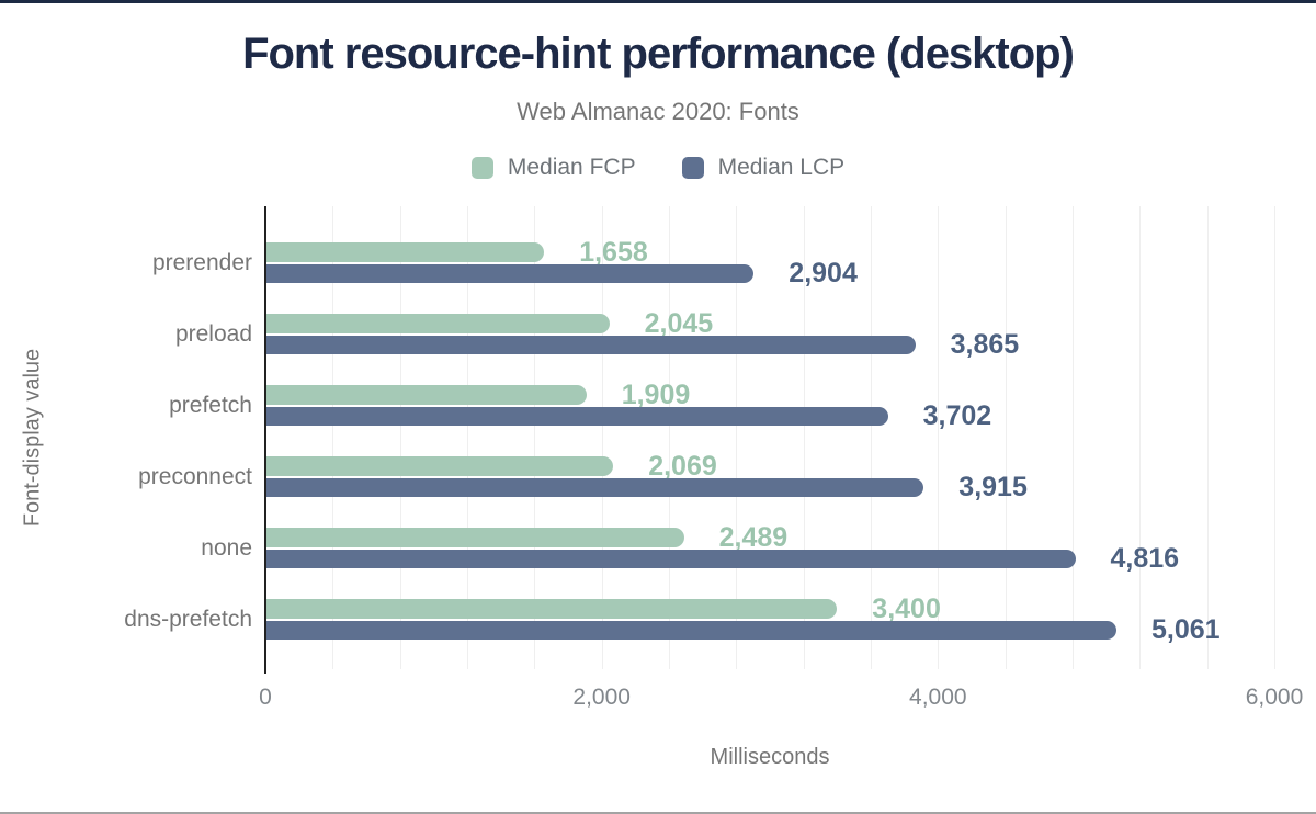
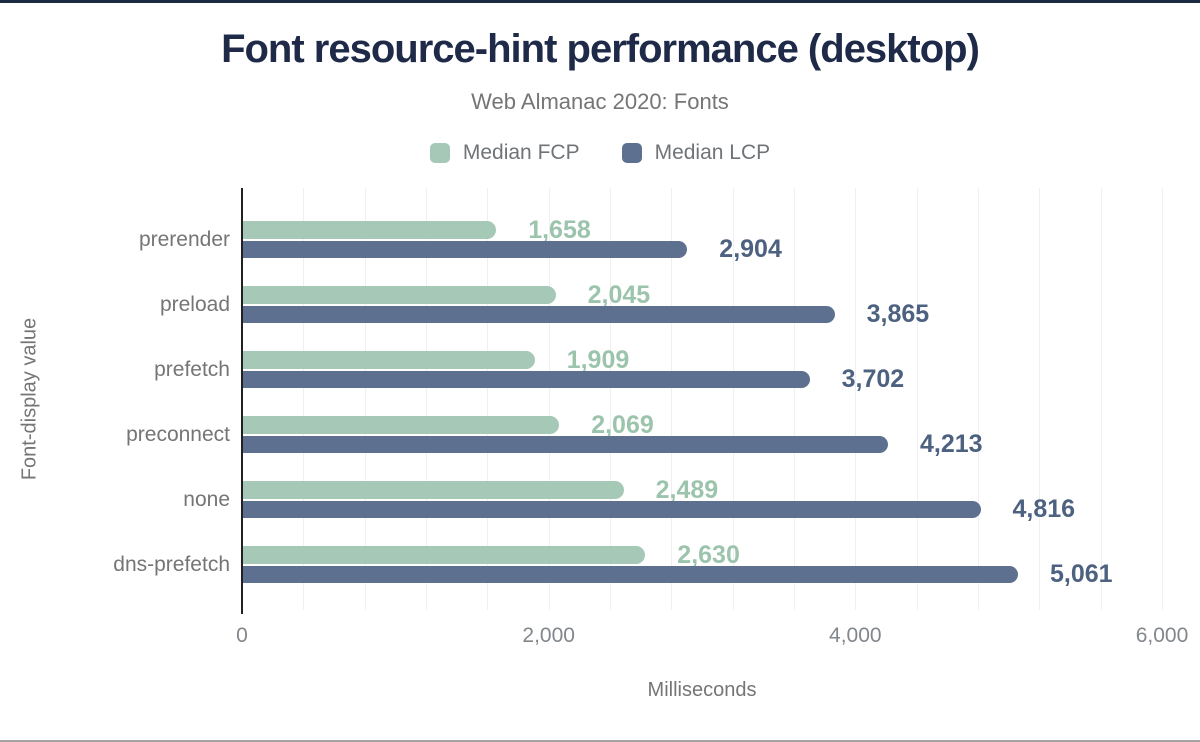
Median LCP/preconnect: 3,915 -> 4,213
Median FCP/dns-prefetch: 3,400 -> 2,630
